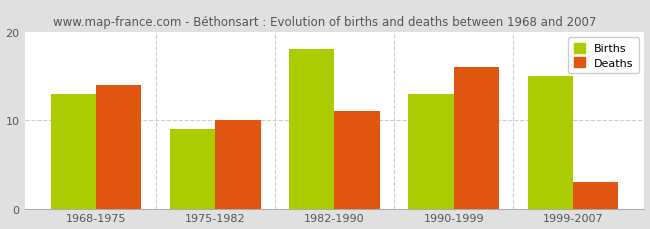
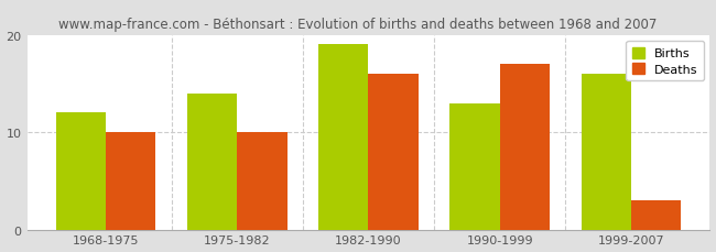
Births/1968-1975: 13 -> 12
Deaths/1968-1975: 14 -> 10
Births/1975-1982: 9 -> 14
Births/1982-1990: 18 -> 19
Deaths/1982-1990: 11 -> 16
Deaths/1990-1999: 16 -> 17
Births/1999-2007: 15 -> 16
